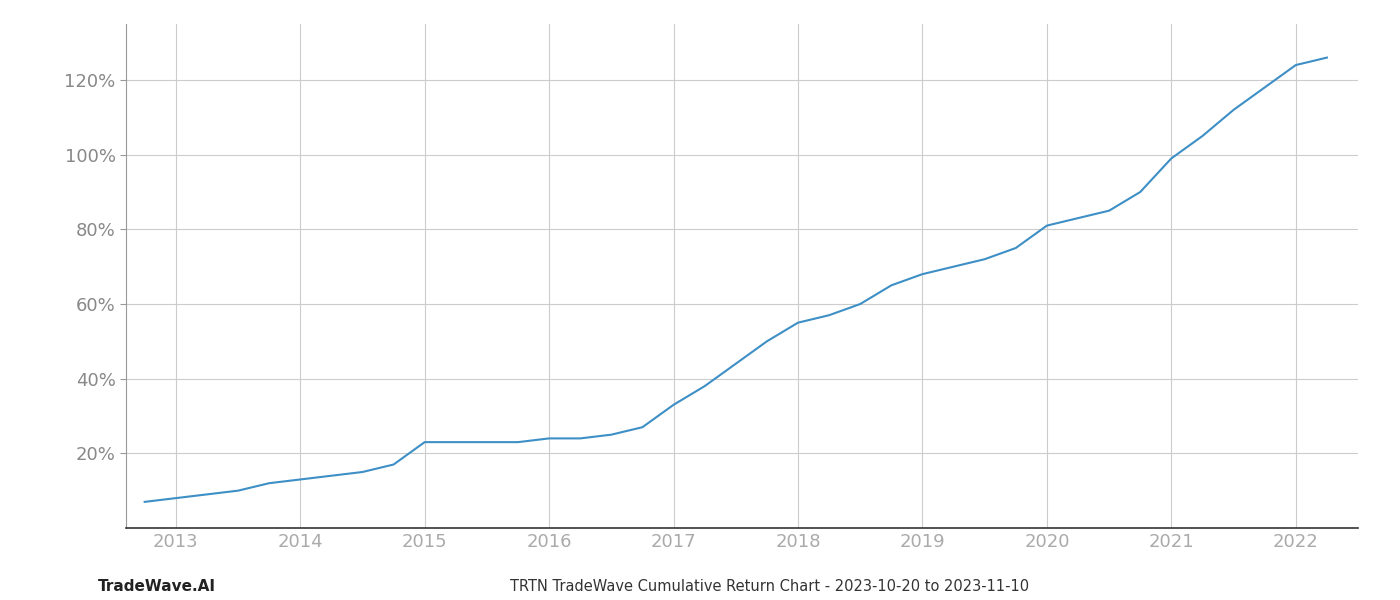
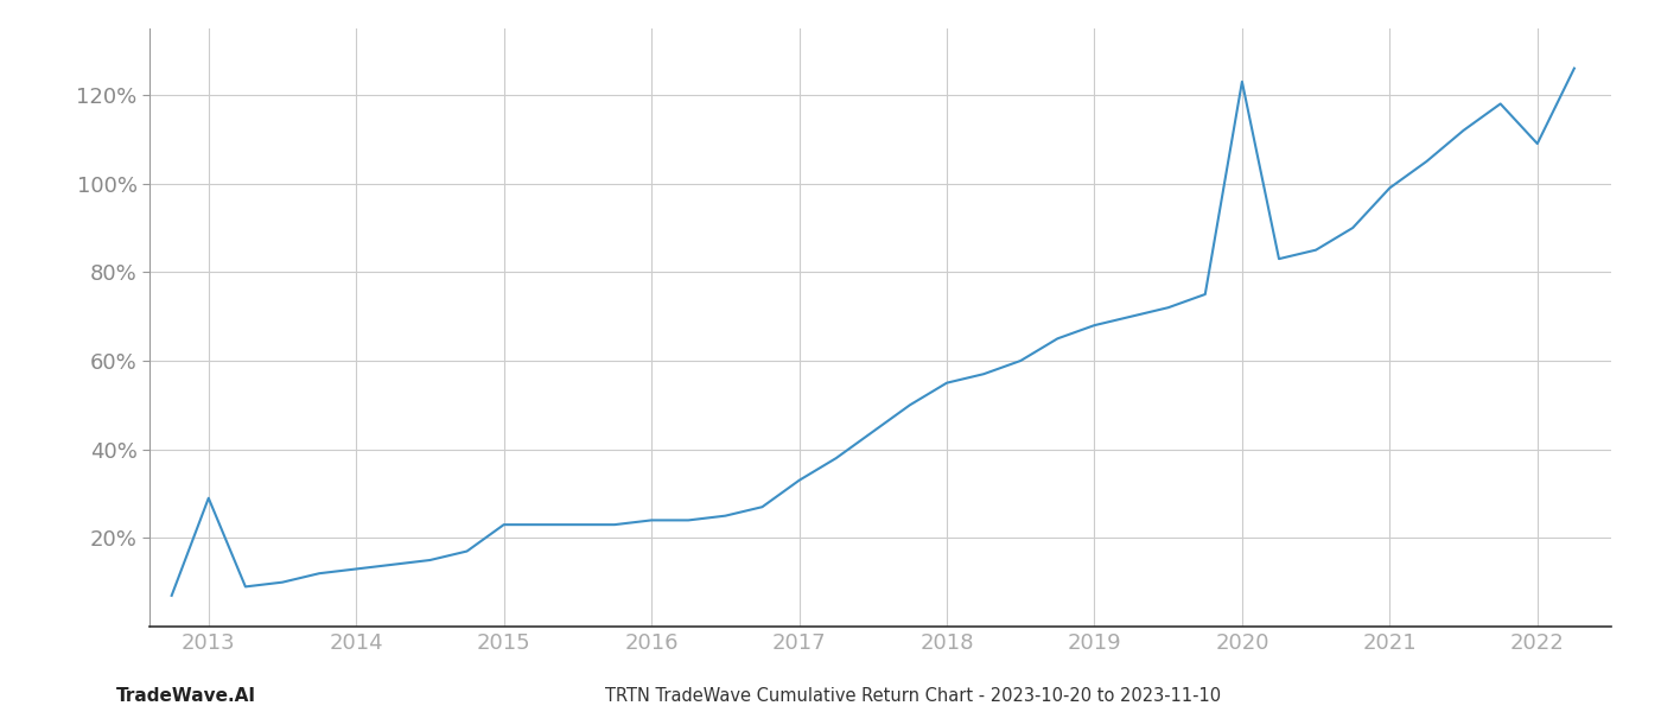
2013: 8% -> 29%
2020: 81% -> 123%
2022: 124% -> 109%
